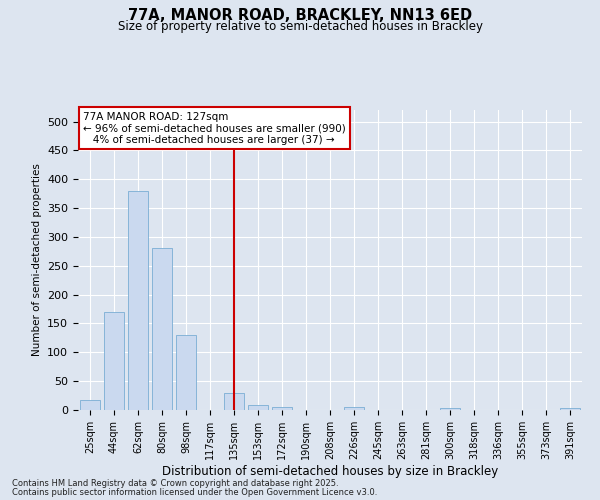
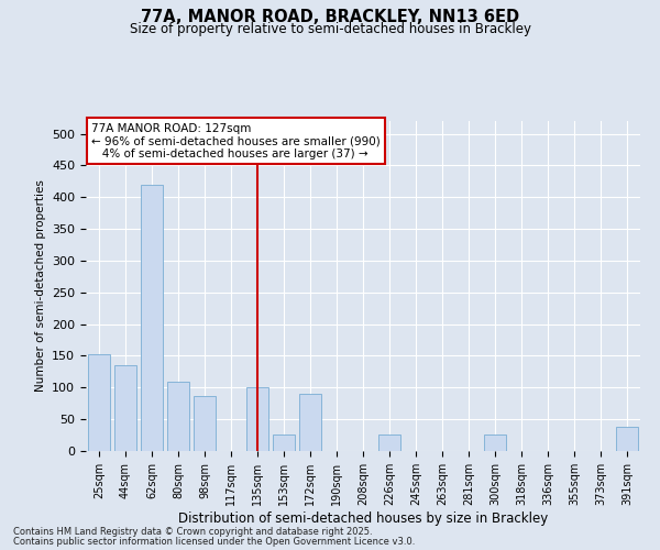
25sqm: 17 -> 152
44sqm: 170 -> 136
62sqm: 380 -> 420
80sqm: 280 -> 110
98sqm: 130 -> 86
135sqm: 30 -> 100
153sqm: 8 -> 26
172sqm: 5 -> 90
226sqm: 5 -> 26
300sqm: 3 -> 26
391sqm: 3 -> 38
